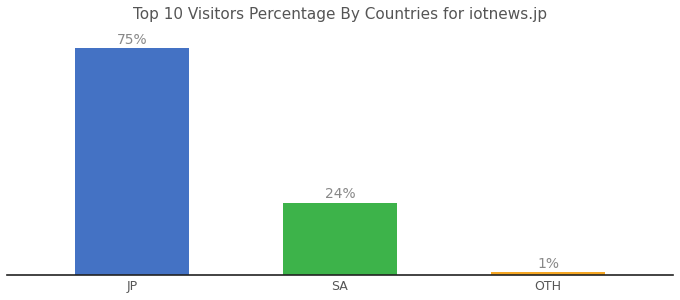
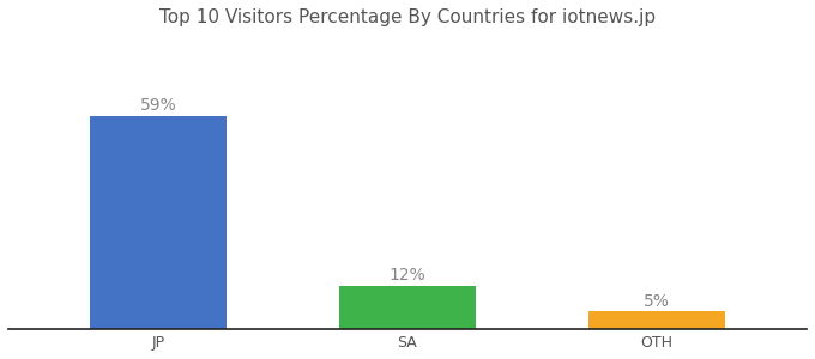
JP: 75% -> 59%
SA: 24% -> 12%
OTH: 1% -> 5%
